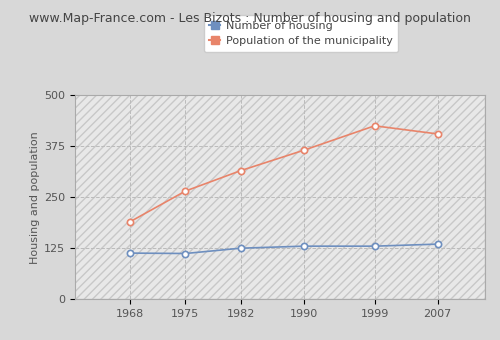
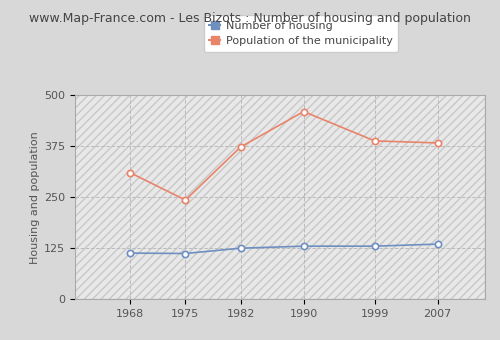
Population of the municipality/1968: 190 -> 310
Population of the municipality/1975: 265 -> 243
Population of the municipality/1982: 315 -> 373
Population of the municipality/1990: 365 -> 460
Population of the municipality/1999: 425 -> 388
Population of the municipality/2007: 405 -> 383
